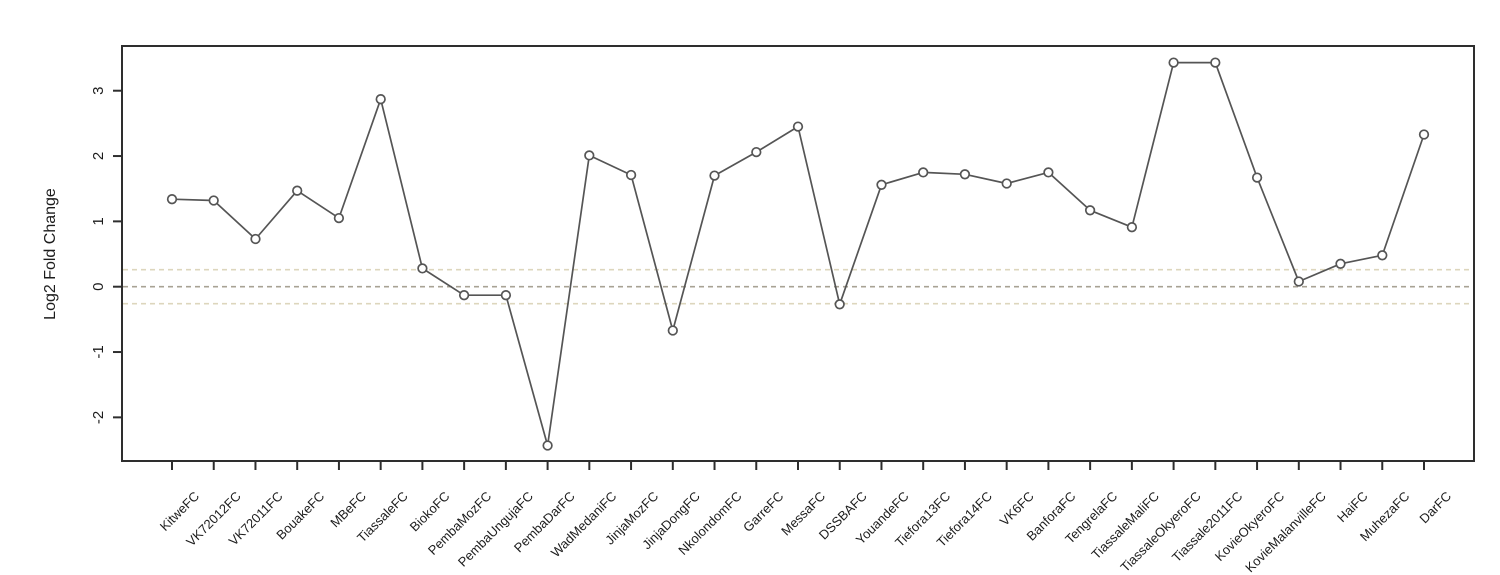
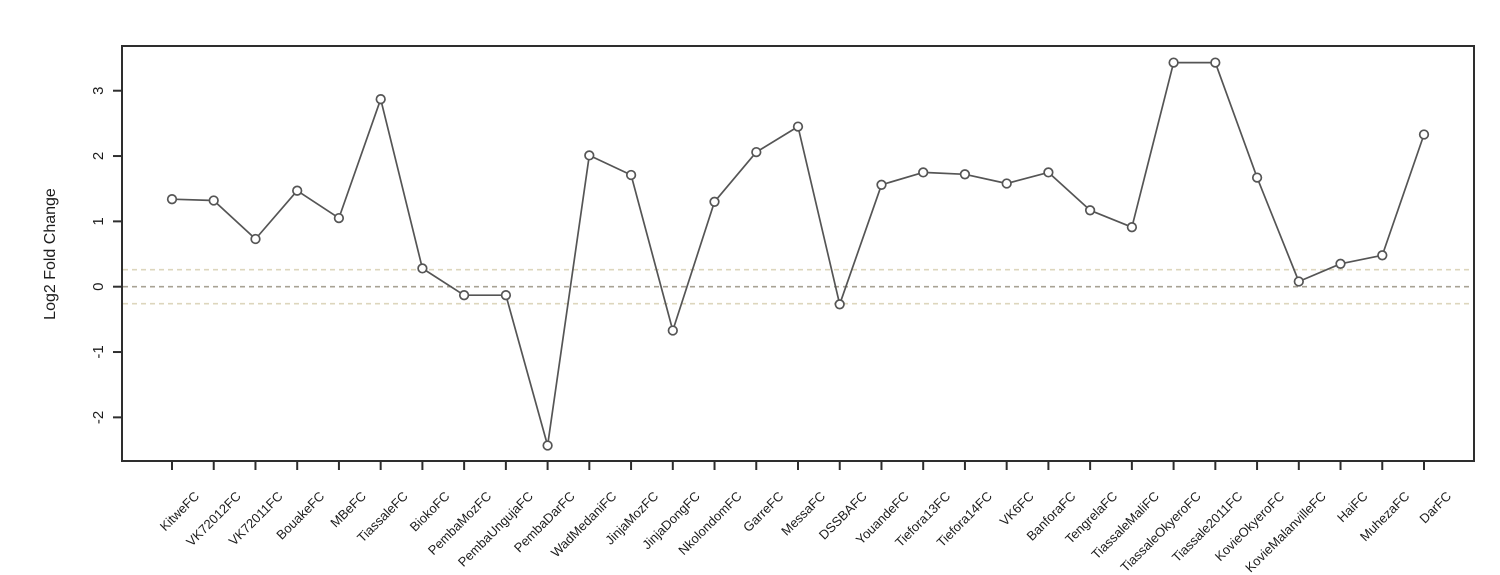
NkolondomFC: 1.7 -> 1.3
